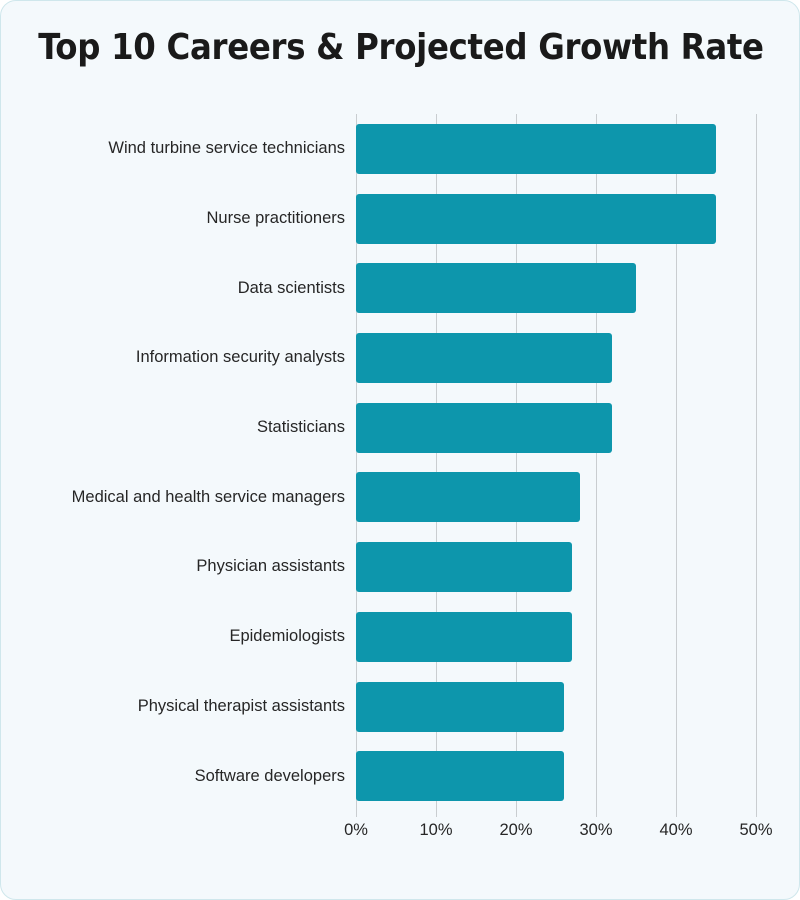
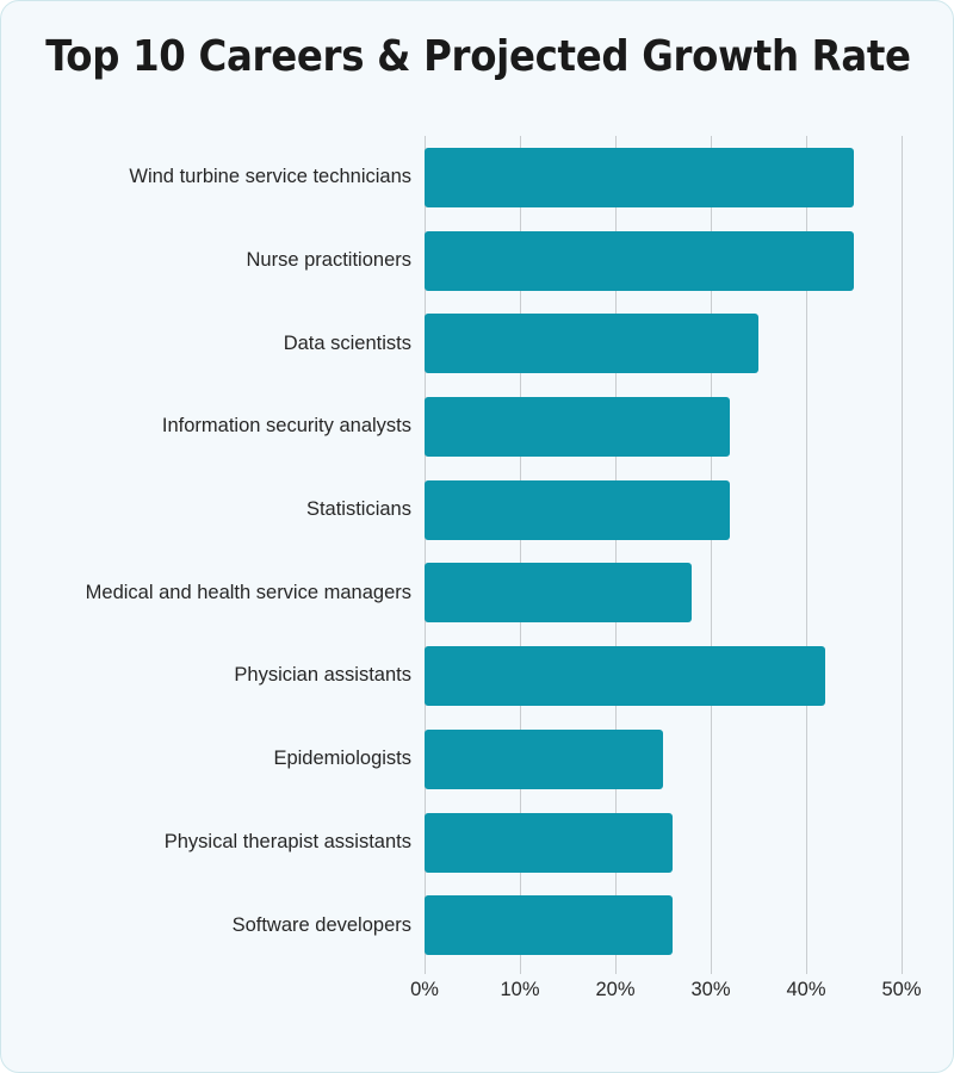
Physician assistants: 27% -> 42%
Epidemiologists: 27% -> 25%
